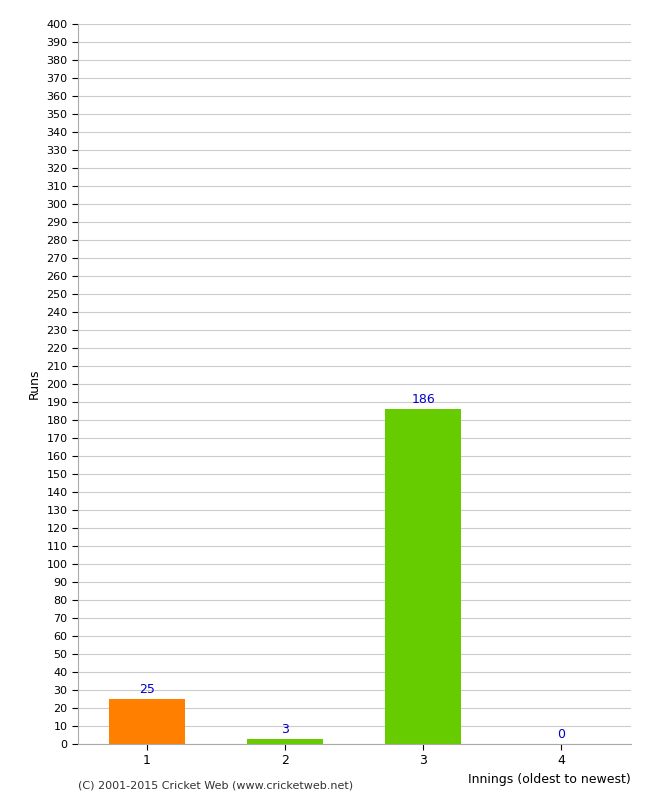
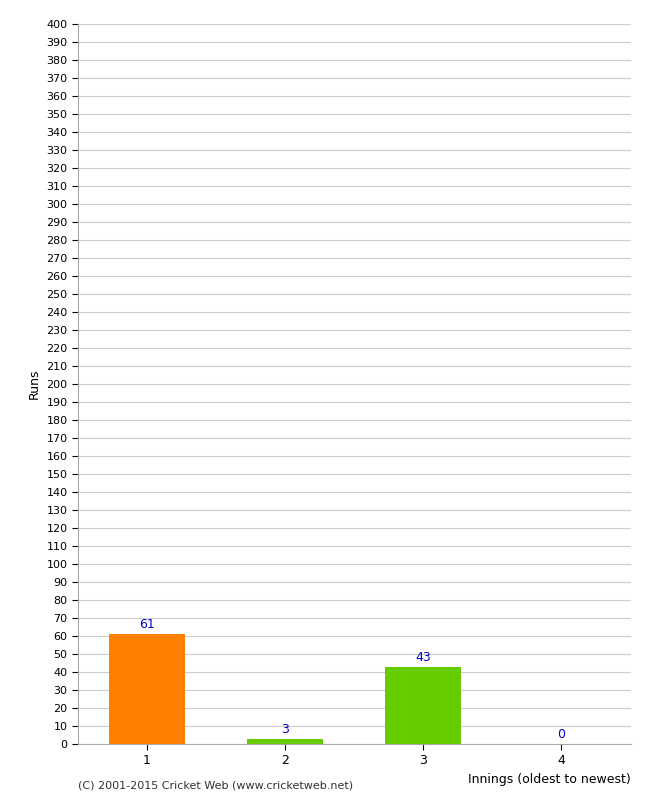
1: 25 -> 61
3: 186 -> 43
